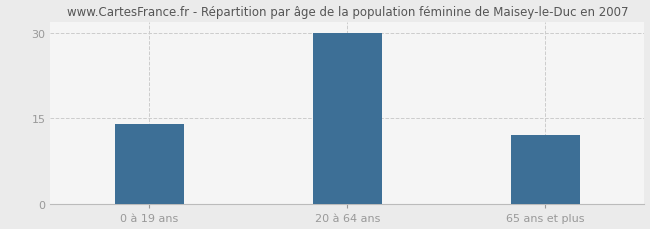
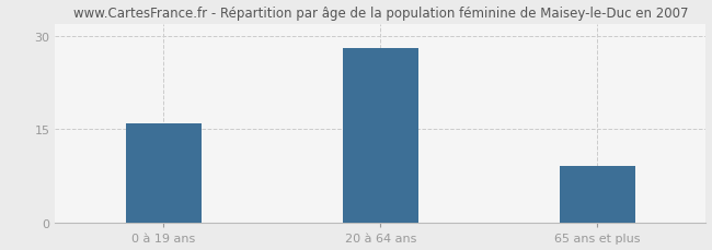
0 à 19 ans: 14 -> 16
20 à 64 ans: 30 -> 28
65 ans et plus: 12 -> 9
